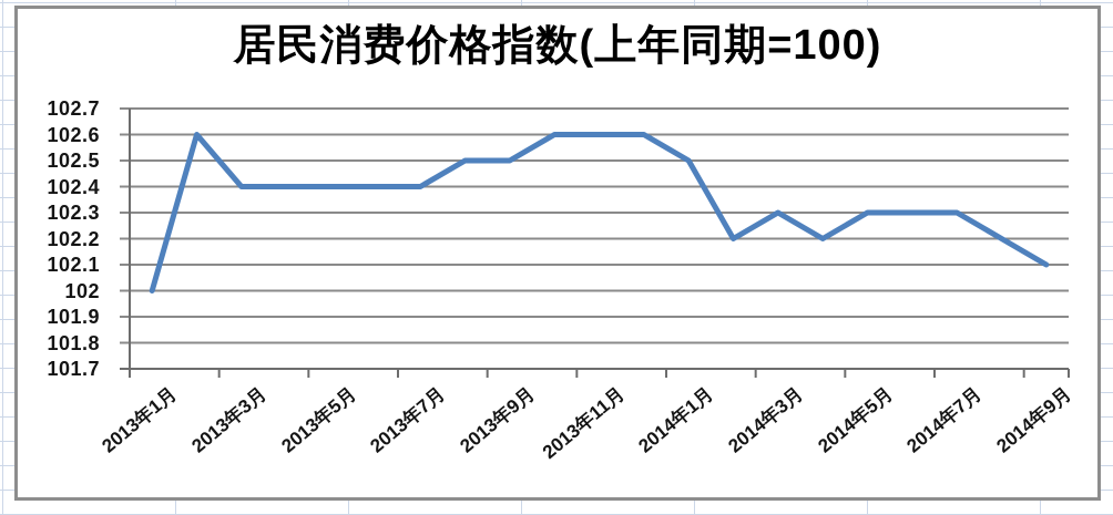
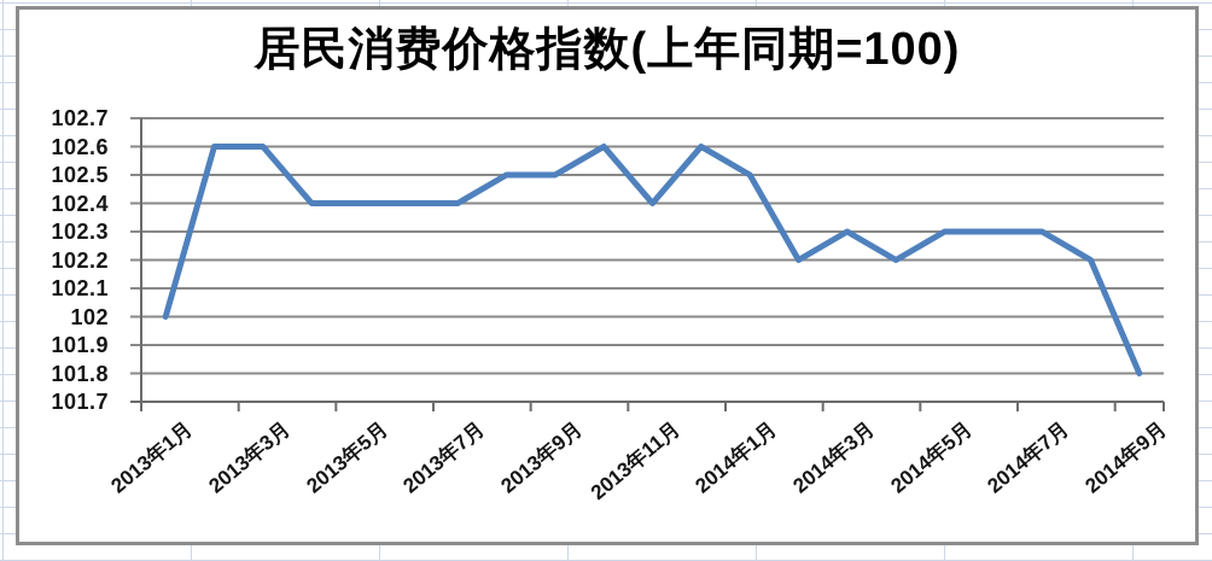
2013年3月: 102.4 -> 102.6
2013年11月: 102.6 -> 102.4
2014年9月: 102.1 -> 101.8
